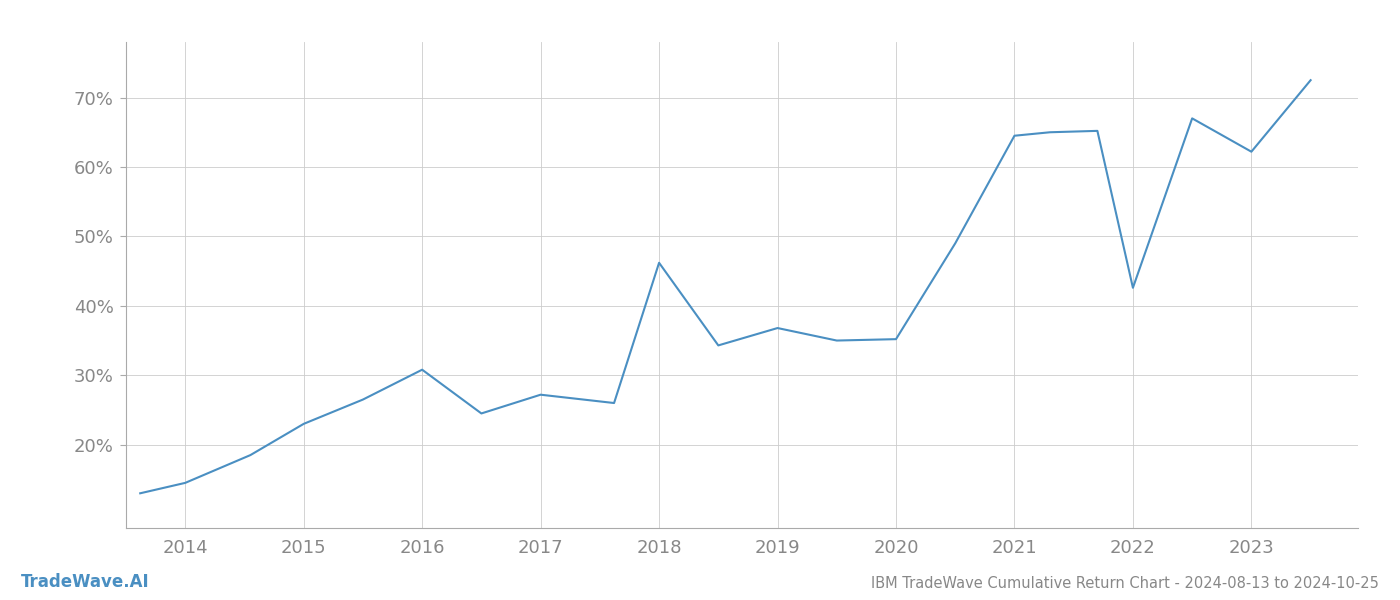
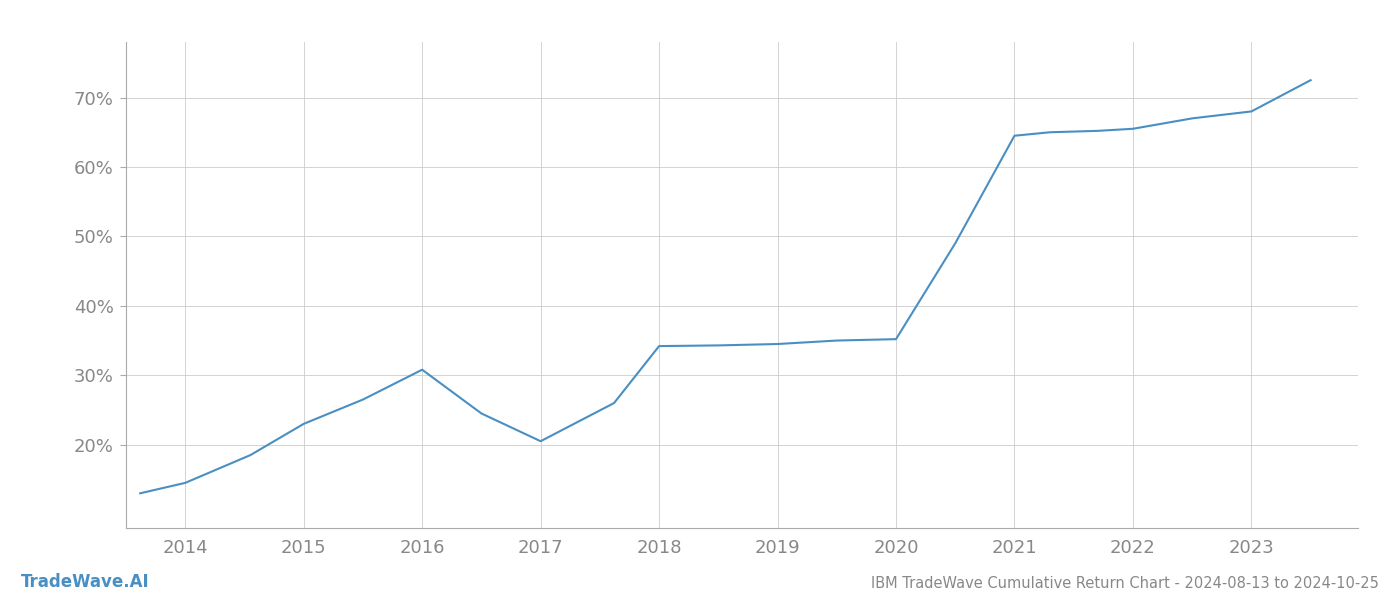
2017: 27.2% -> 20.5%
2018: 46.2% -> 34.2%
2019: 36.8% -> 34.5%
2022: 42.6% -> 65.5%
2023: 62.2% -> 68.0%
